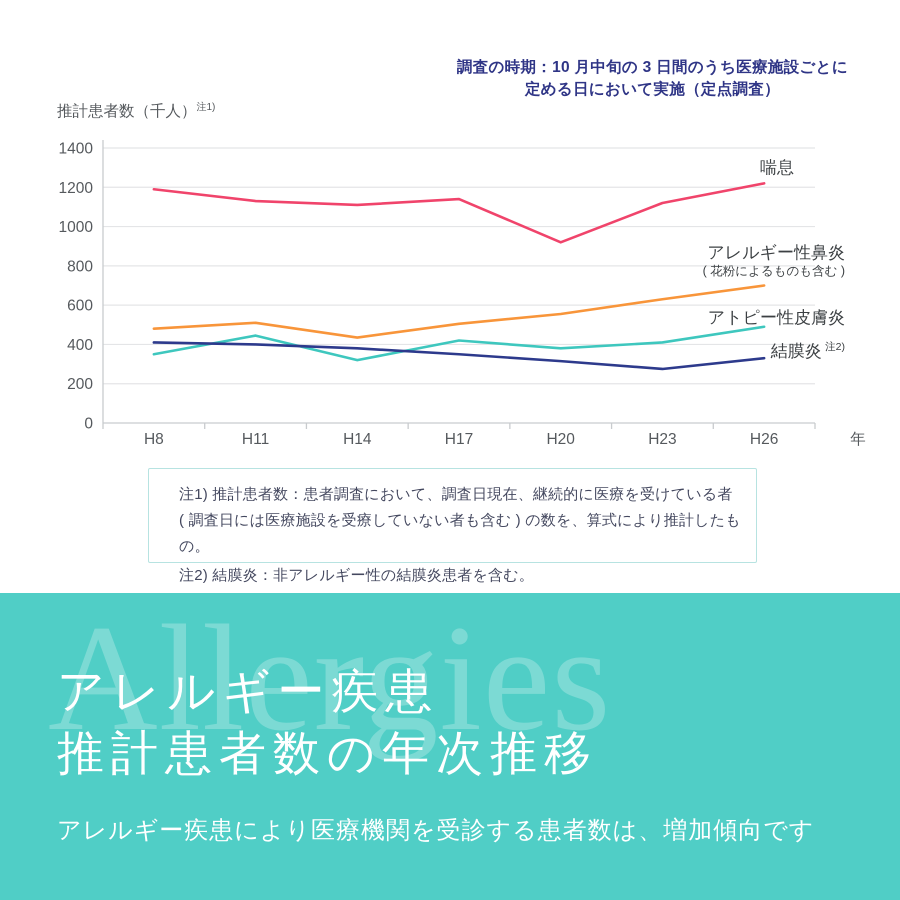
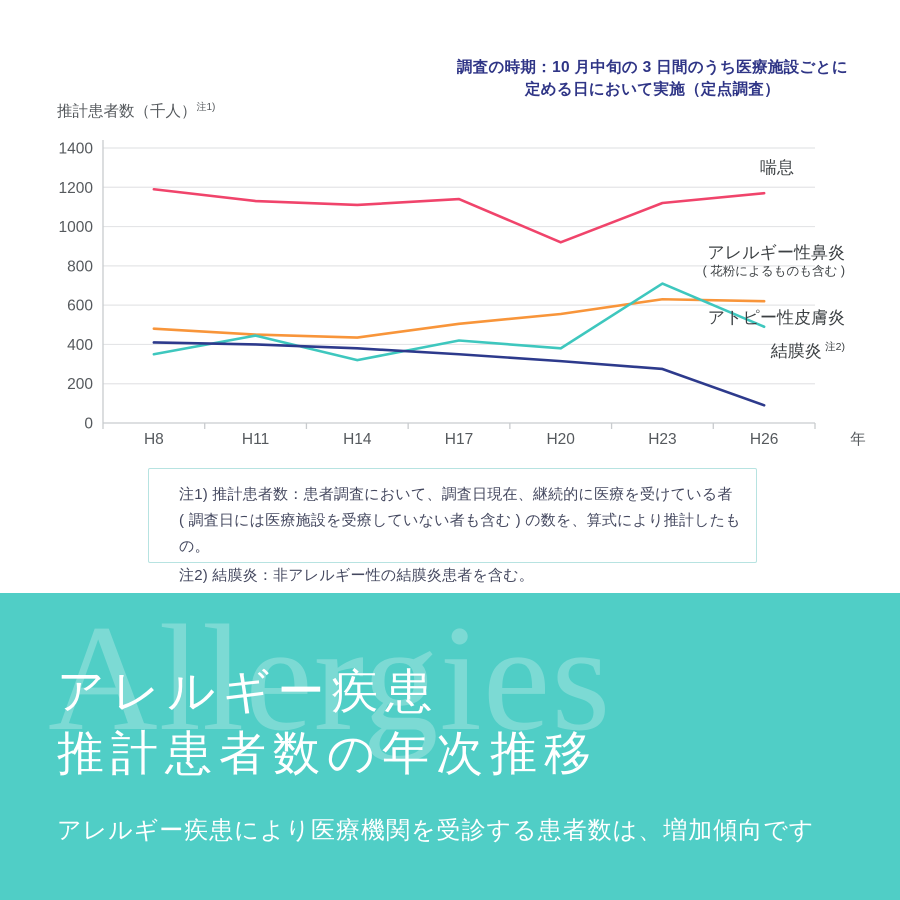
アレルギー性鼻炎/H11: 510 -> 450
アトピー性皮膚炎/H23: 410 -> 710
喘息/H26: 1220 -> 1170
アレルギー性鼻炎/H26: 700 -> 620
結膜炎/H26: 330 -> 90
